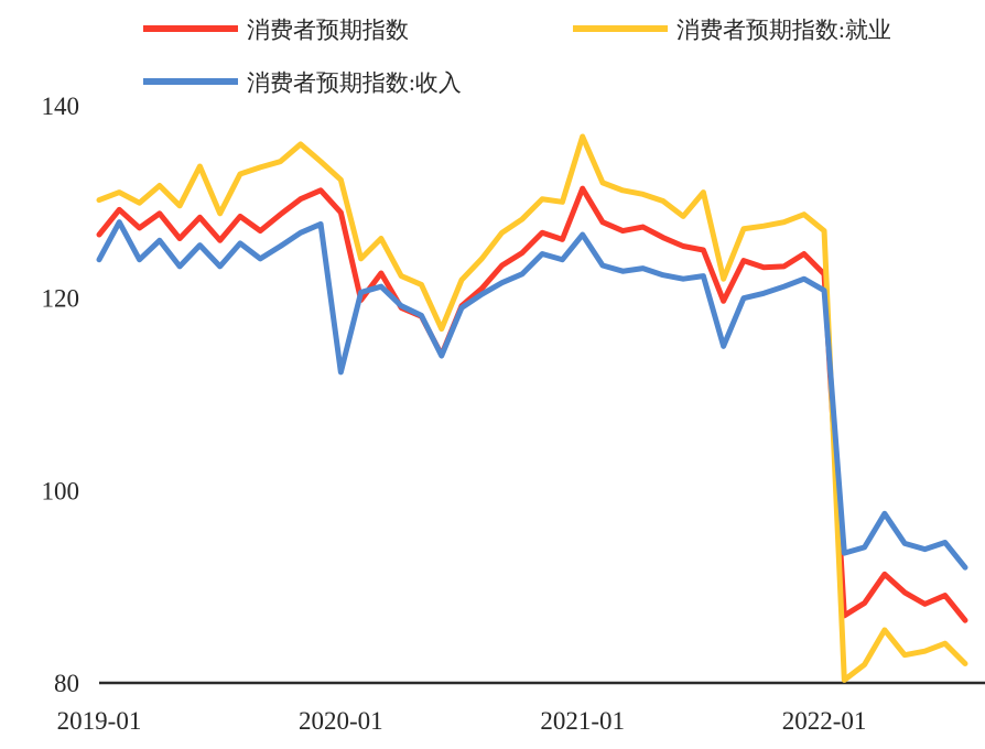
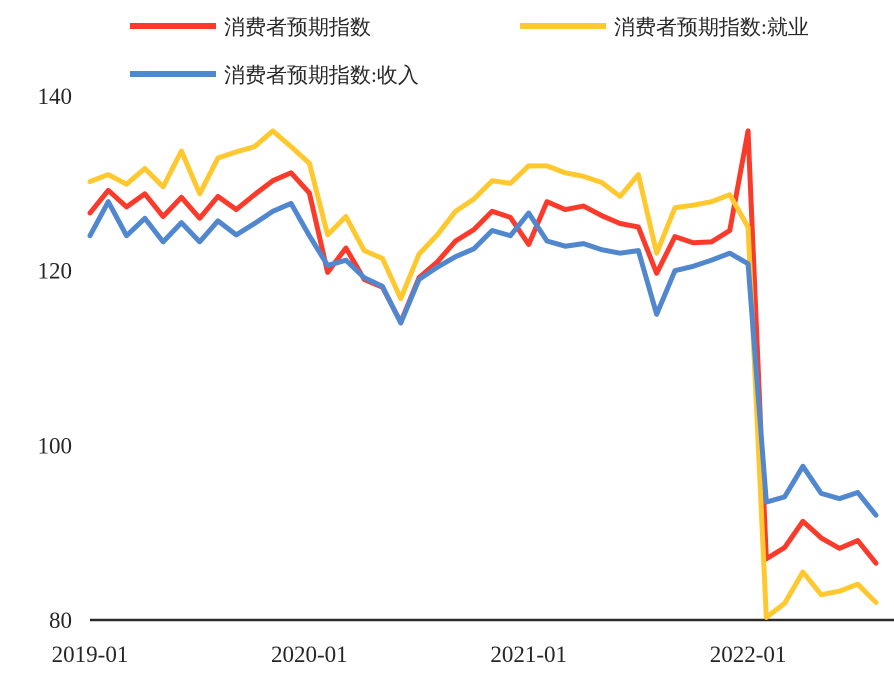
消费者预期指数:收入/2020-01: 112 -> 124
消费者预期指数/2021-01: 131 -> 123
消费者预期指数:就业/2021-01: 137 -> 132
消费者预期指数/2022-01: 122 -> 136
消费者预期指数:就业/2022-01: 127 -> 125
